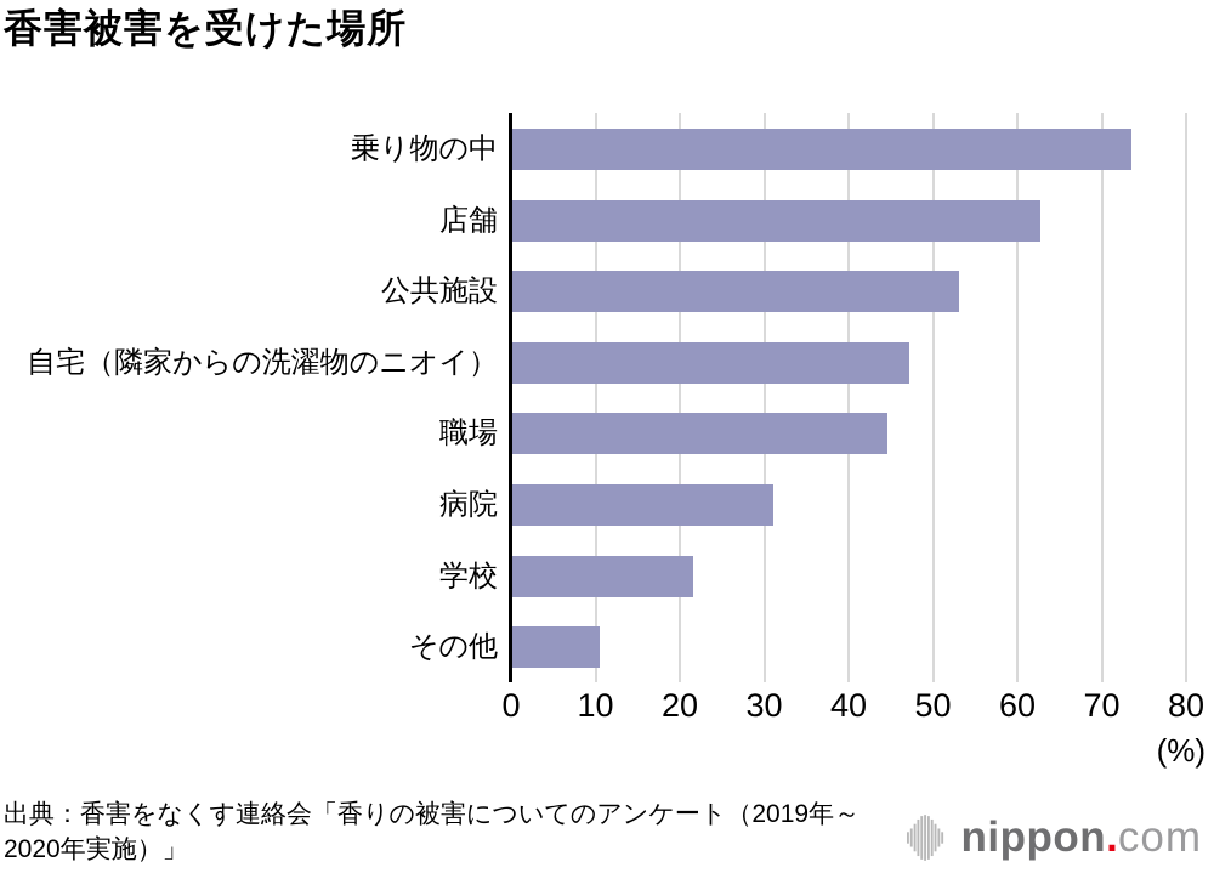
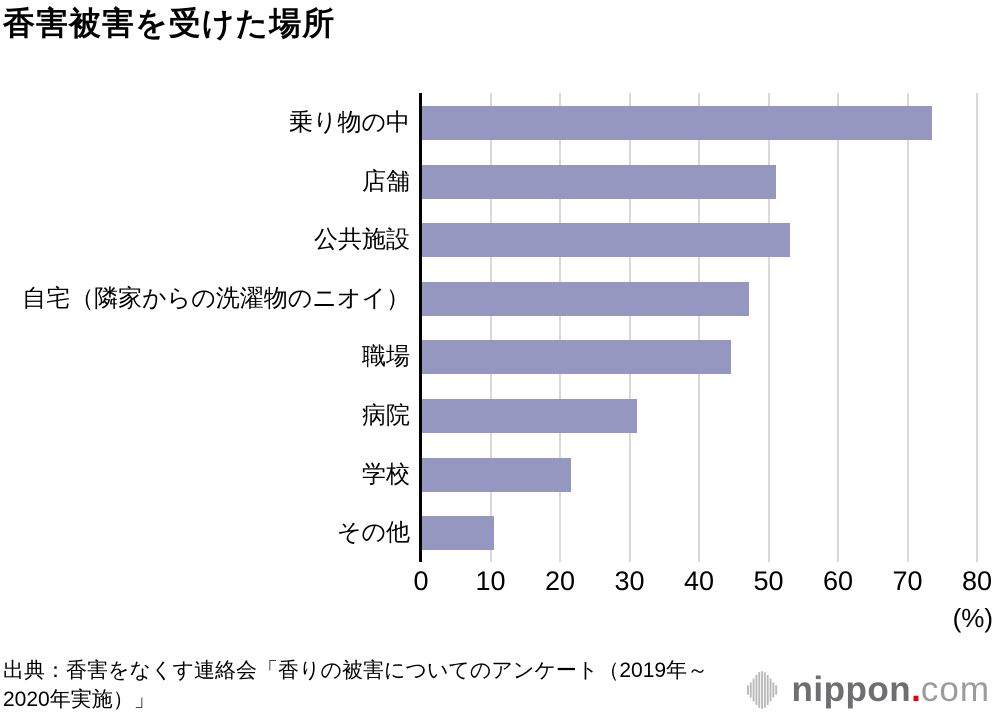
店舗: 63 -> 51
